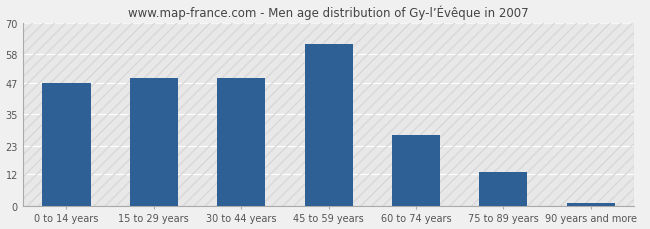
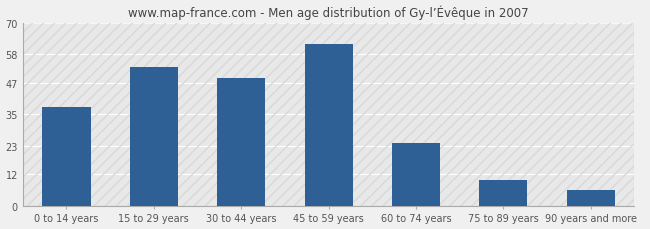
0 to 14 years: 47 -> 38
15 to 29 years: 49 -> 53
60 to 74 years: 27 -> 24
75 to 89 years: 13 -> 10
90 years and more: 1 -> 6
